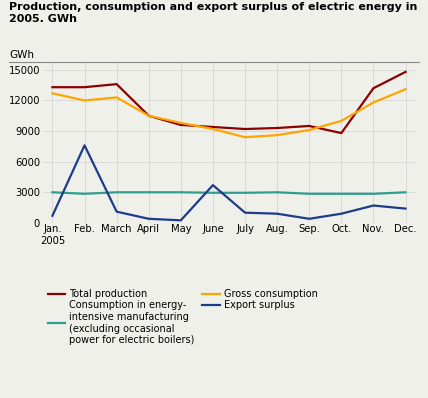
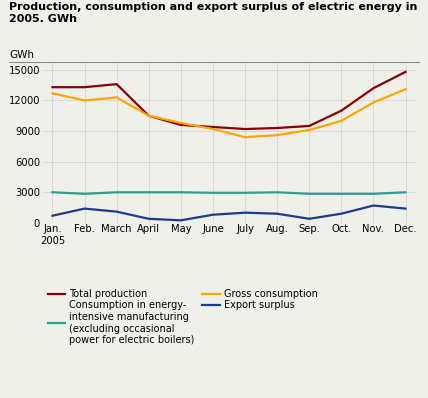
Export surplus/Feb.: 7600 -> 1400
Export surplus/June: 3700 -> 800
Total production/Oct.: 8800 -> 11000
